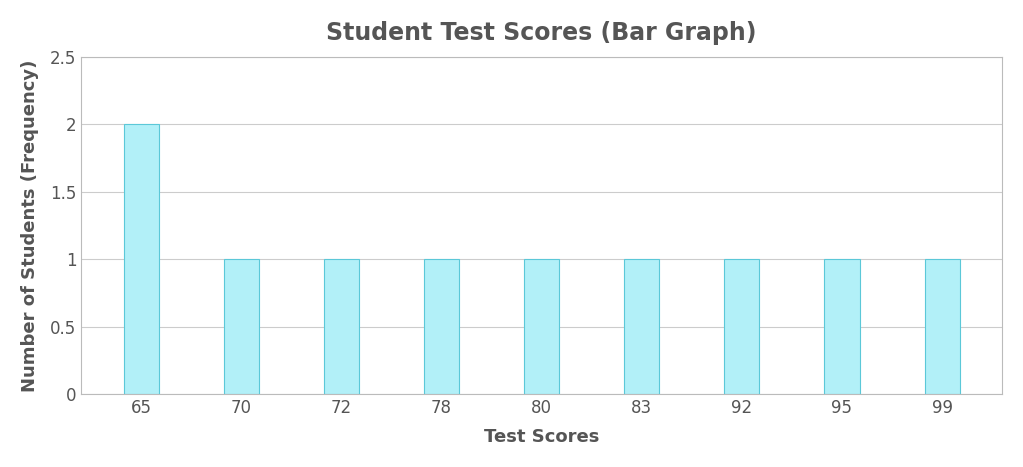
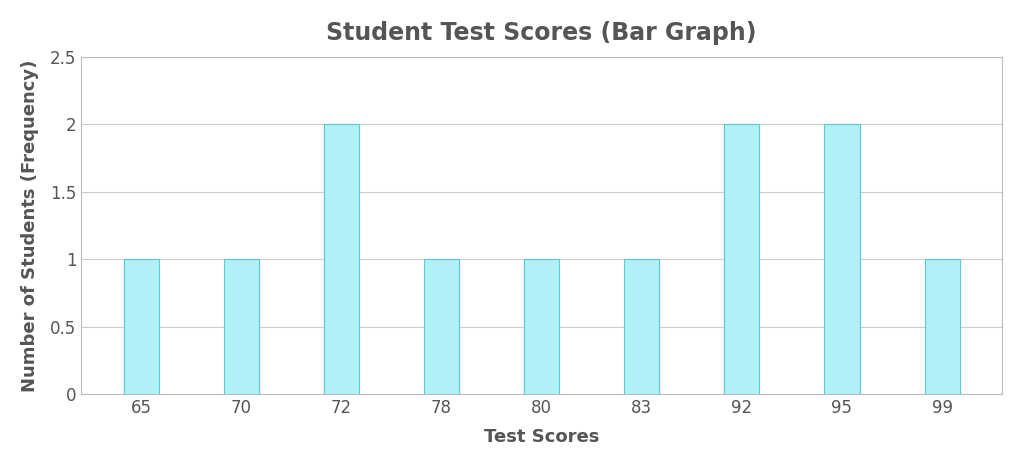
65: 2 -> 1
72: 1 -> 2
92: 1 -> 2
95: 1 -> 2
